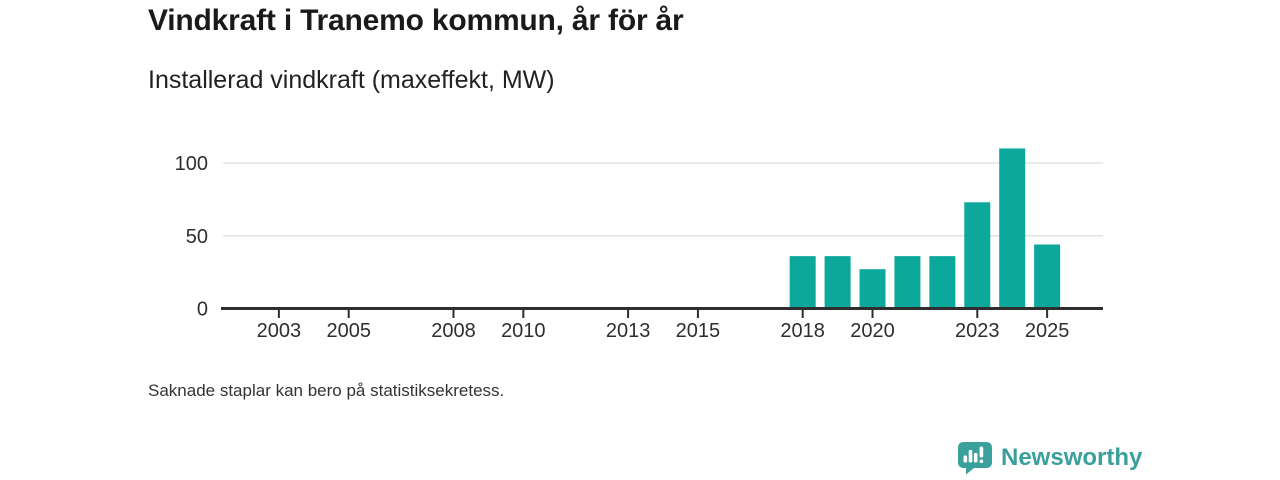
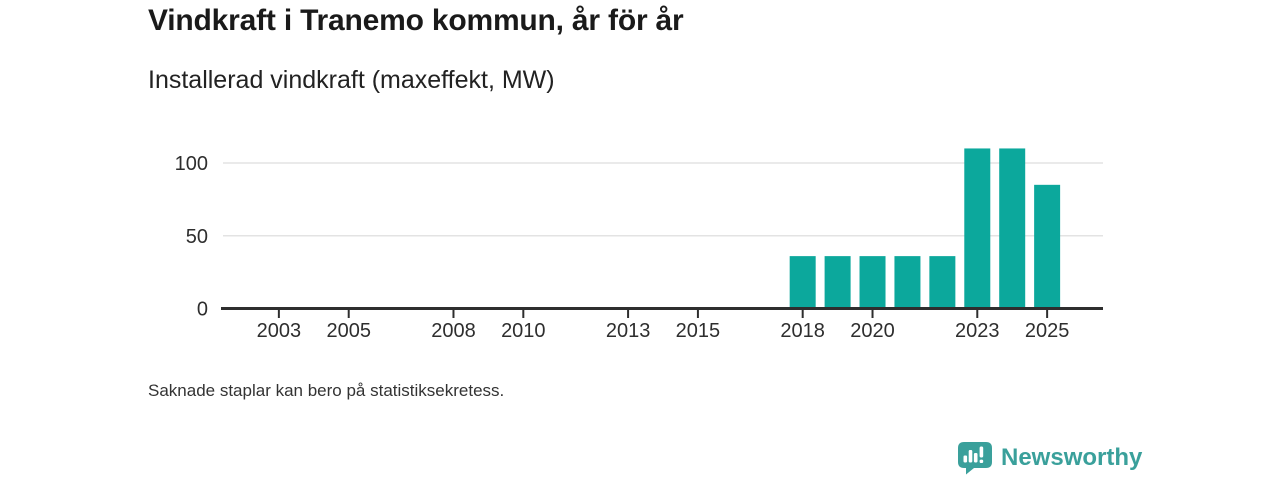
2020: 27 -> 36
2023: 73 -> 110
2025: 44 -> 85
